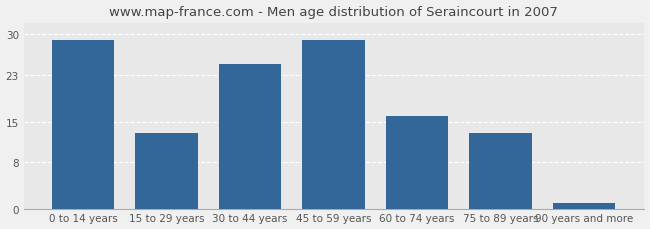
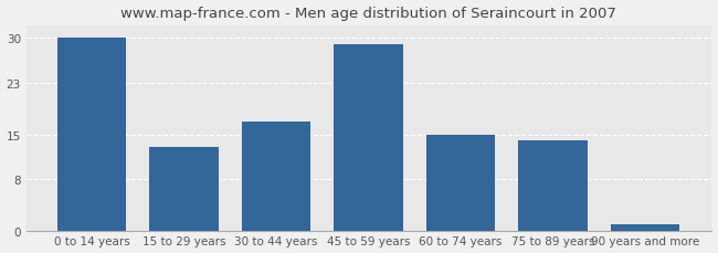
0 to 14 years: 29 -> 30
30 to 44 years: 25 -> 17
60 to 74 years: 16 -> 15
75 to 89 years: 13 -> 14
